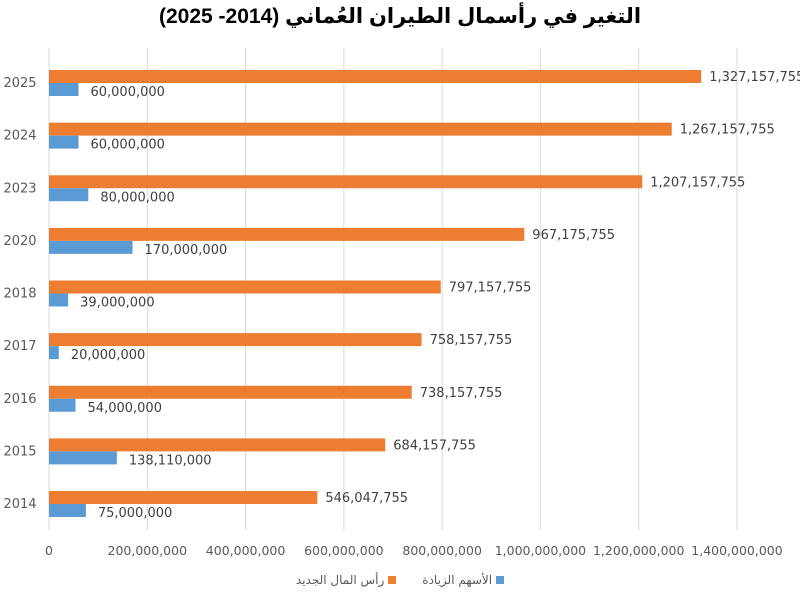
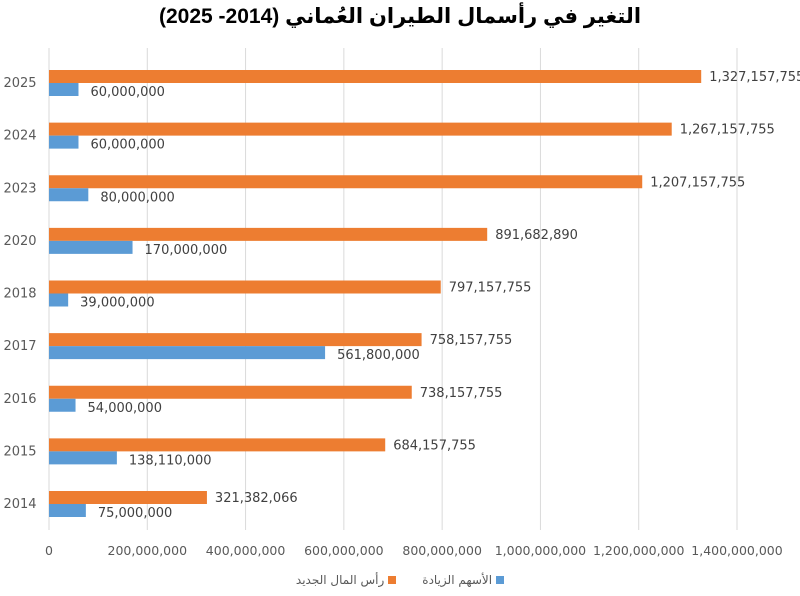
رأس المال الجديد/2014: 546,047,755 -> 321,382,066
الأسهم الزيادة/2017: 20,000,000 -> 561,800,000
رأس المال الجديد/2020: 967,175,755 -> 891,682,890
